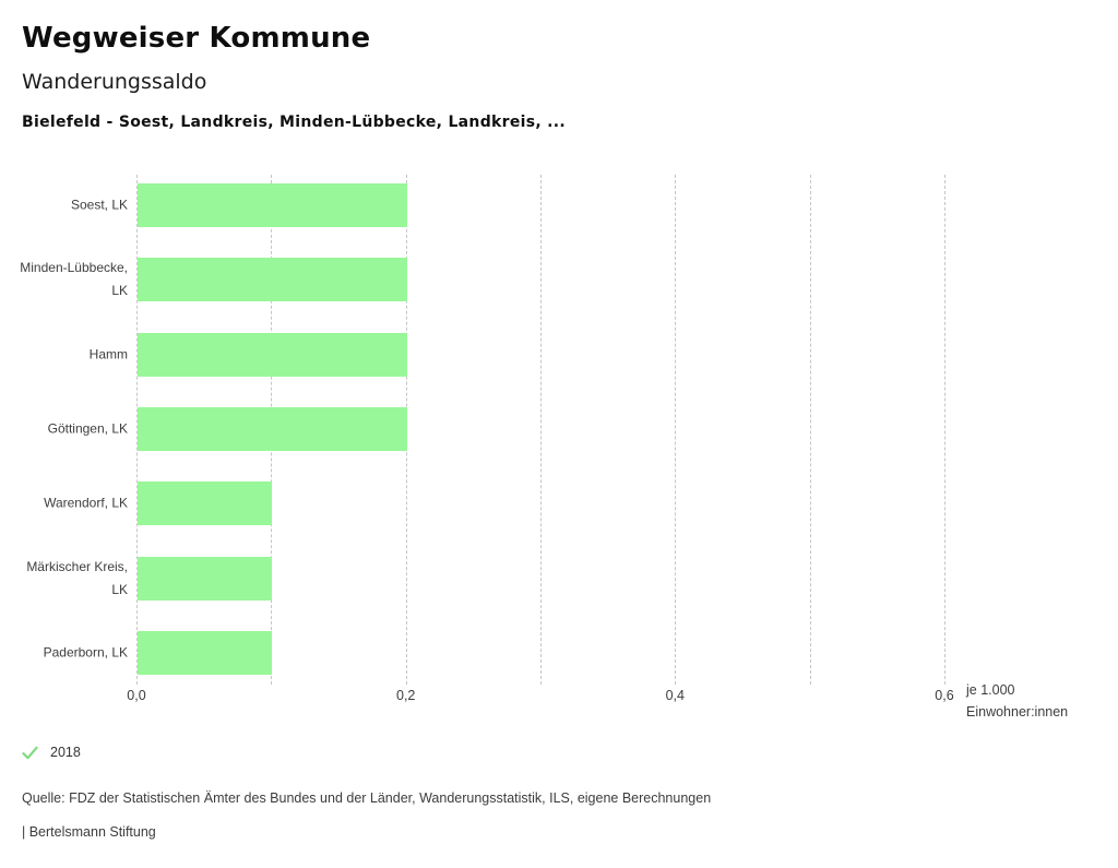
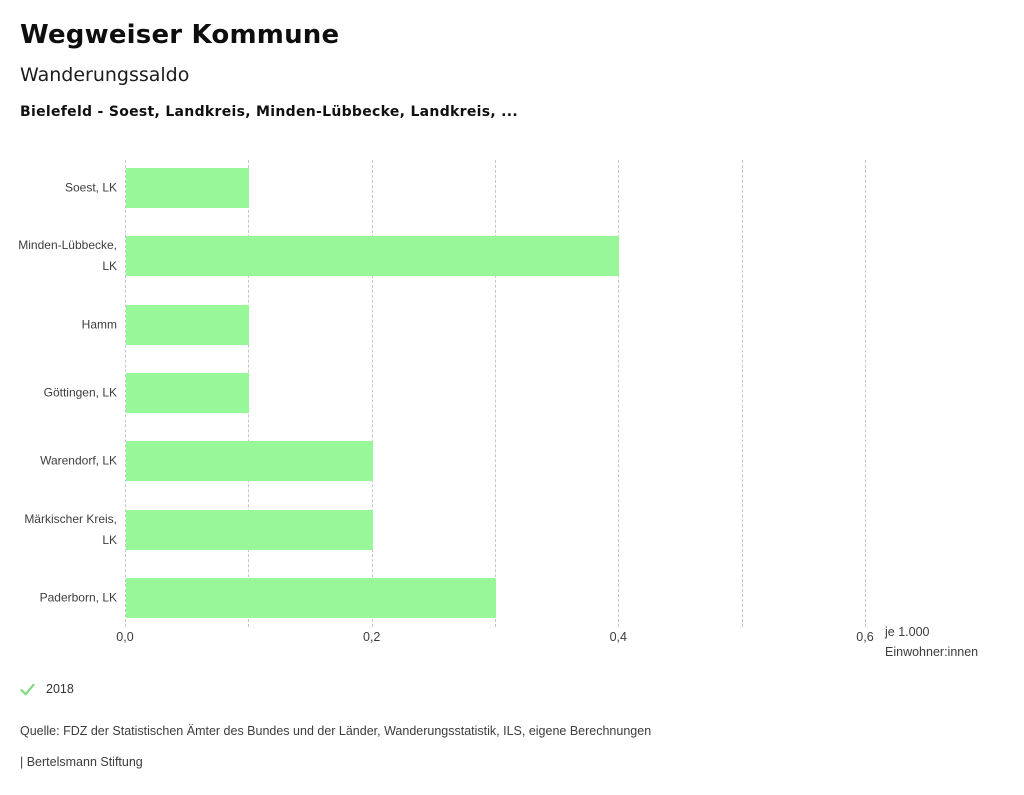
Soest, LK: 0,2 -> 0,1
Minden-Lübbecke, LK: 0,2 -> 0,4
Hamm: 0,2 -> 0,1
Göttingen, LK: 0,2 -> 0,1
Warendorf, LK: 0,1 -> 0,2
Märkischer Kreis, LK: 0,1 -> 0,2
Paderborn, LK: 0,1 -> 0,3
